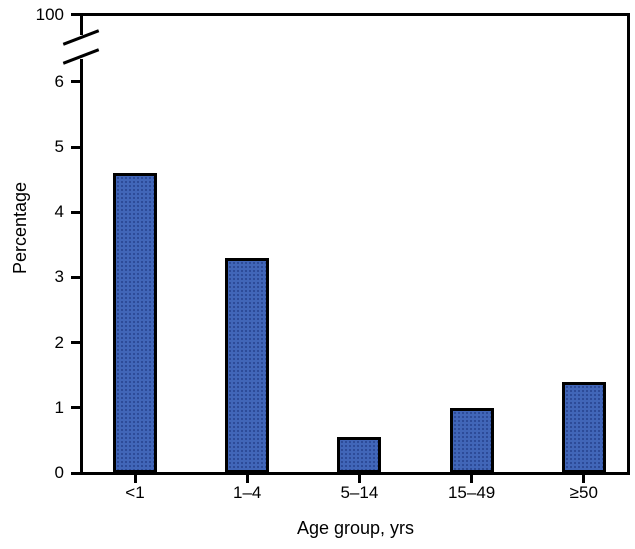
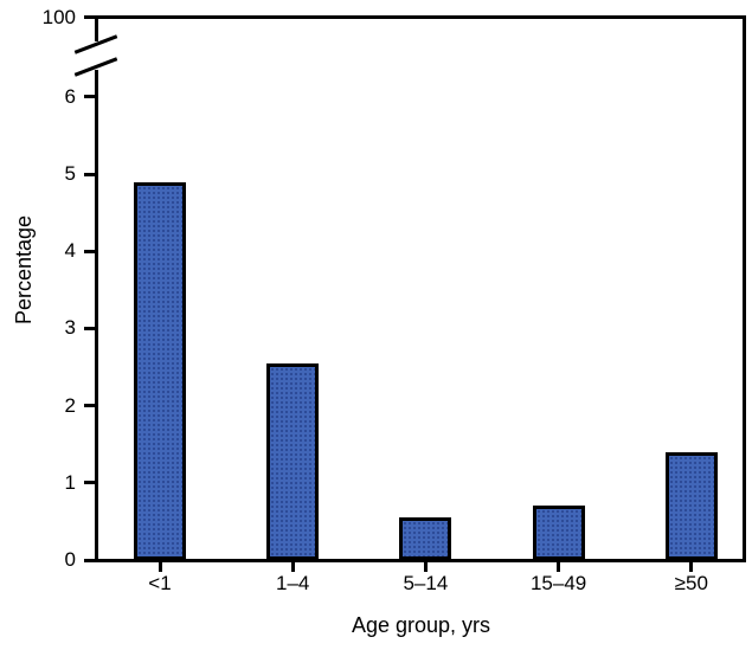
<1: 4.6 -> 4.9
1–4: 3.3 -> 2.5
15–49: 1.0 -> 0.7
